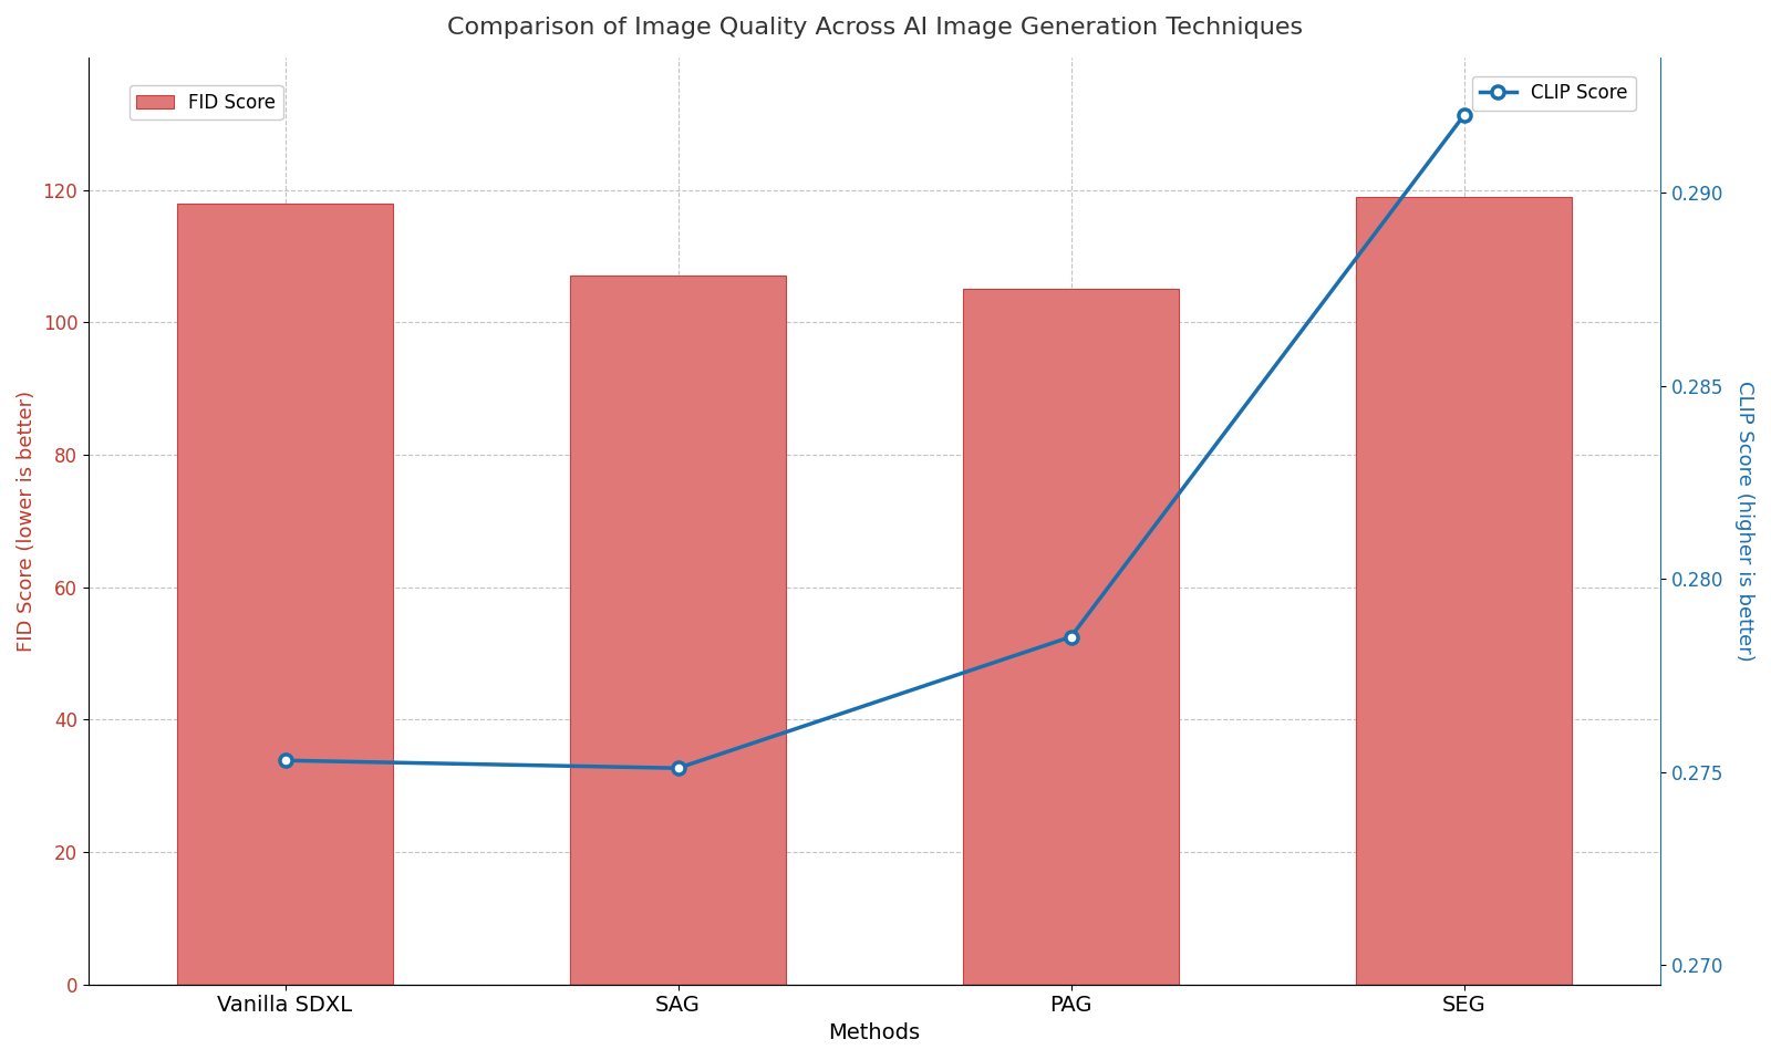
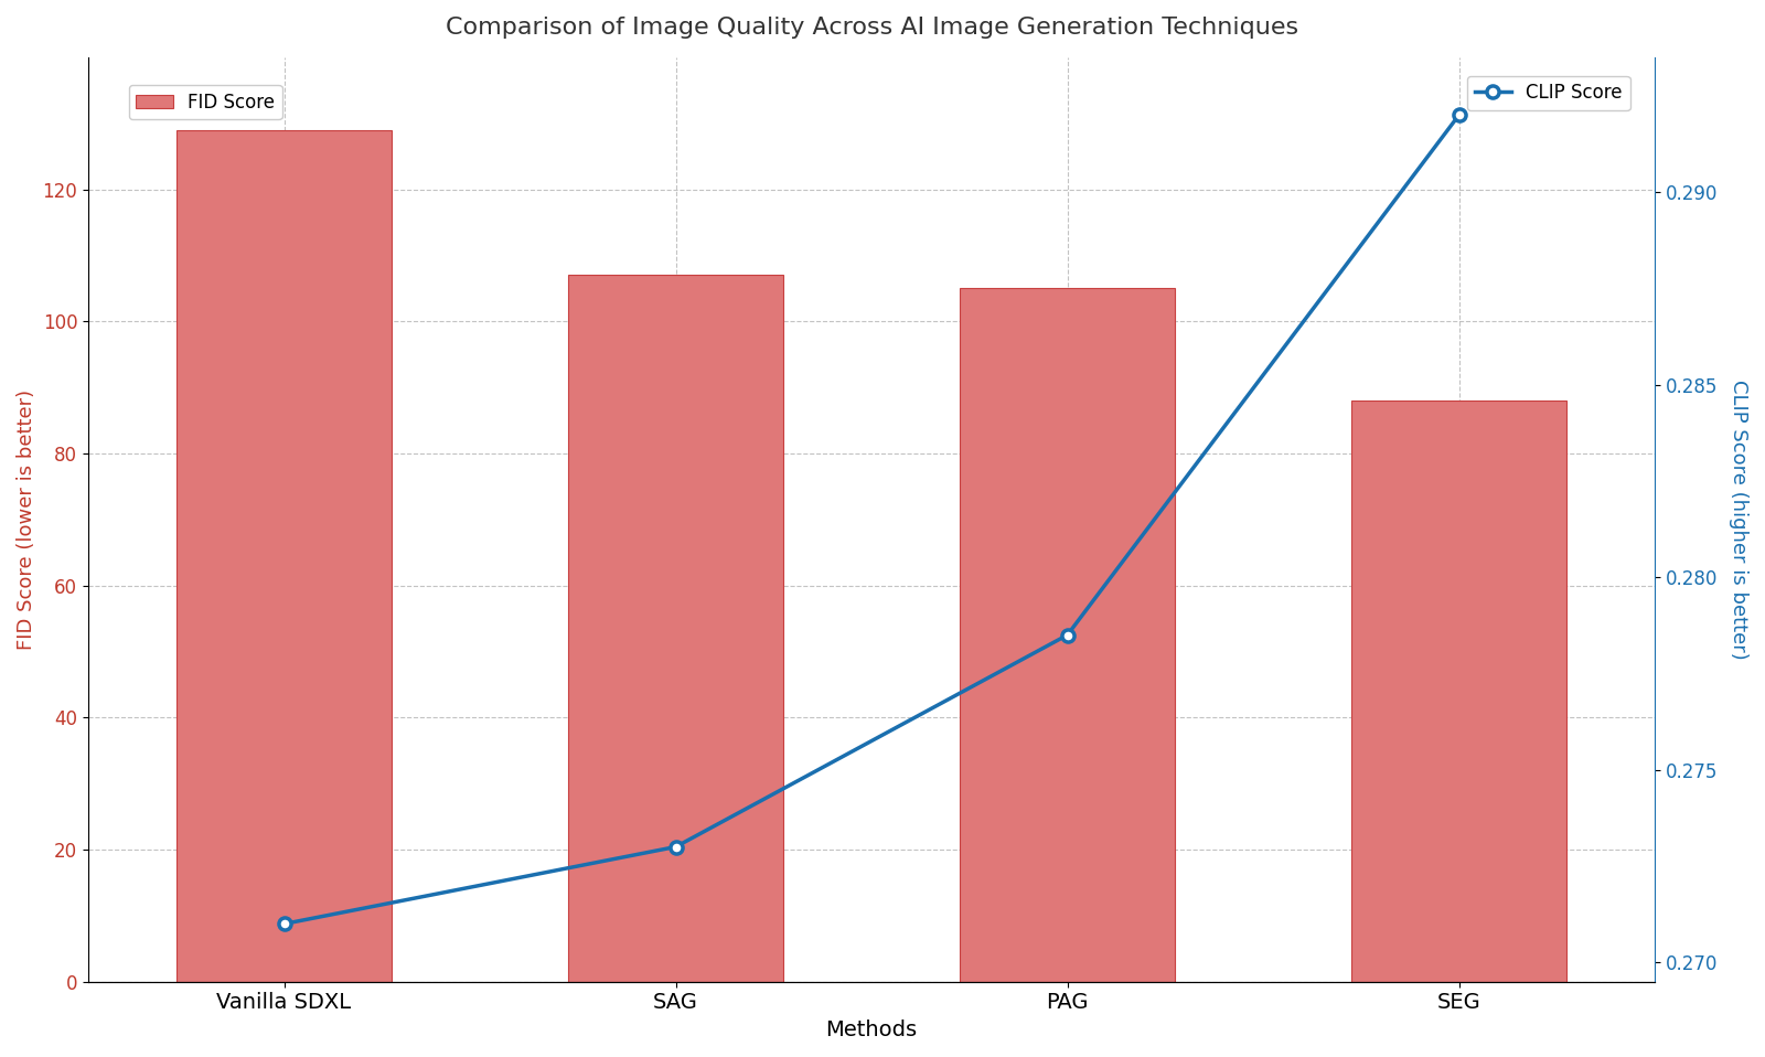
FID Score/Vanilla SDXL: 118 -> 129
CLIP Score/Vanilla SDXL: 0.2753 -> 0.2710
CLIP Score/SAG: 0.2751 -> 0.2730
FID Score/SEG: 119 -> 88
